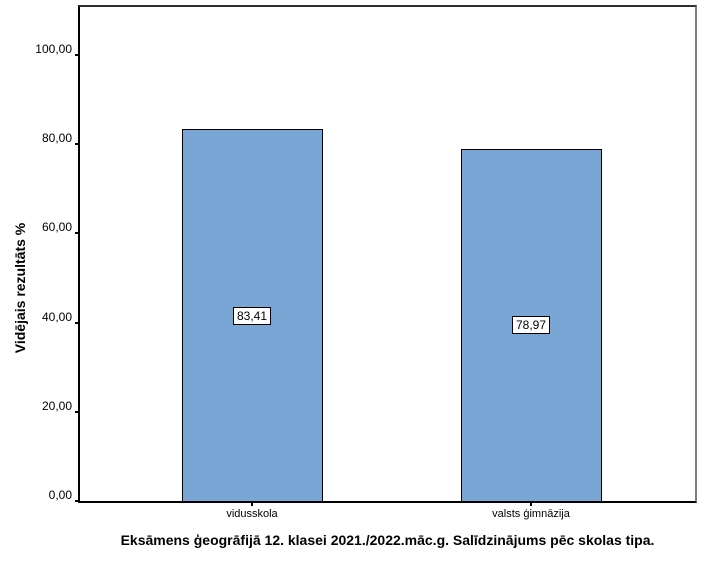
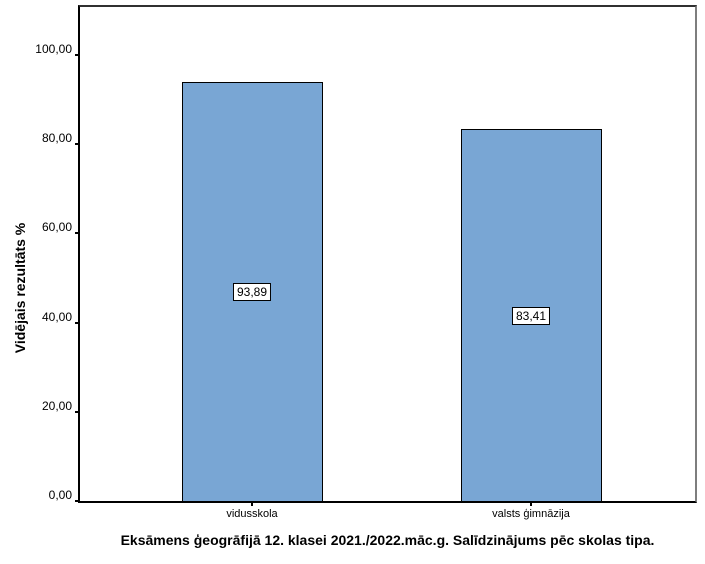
vidusskola: 83,41 -> 93,89
valsts ģimnāzija: 78,97 -> 83,41
